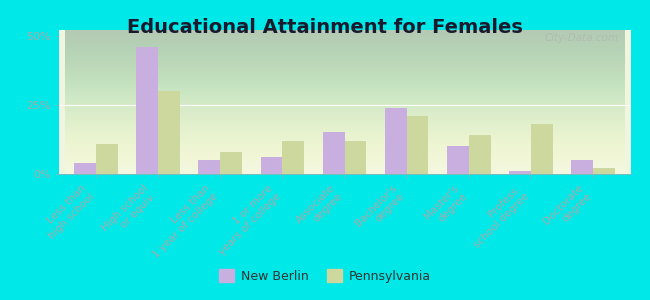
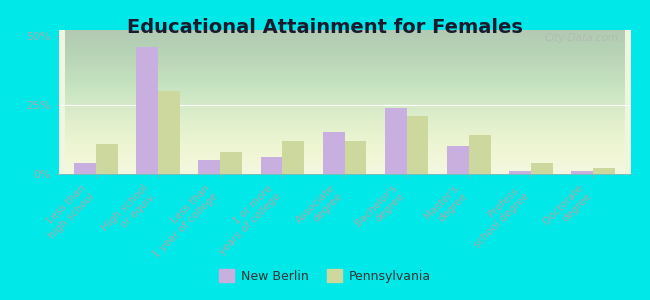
Pennsylvania/Profess. school degree: 18% -> 4%
New Berlin/Doctorate degree: 5% -> 1%
